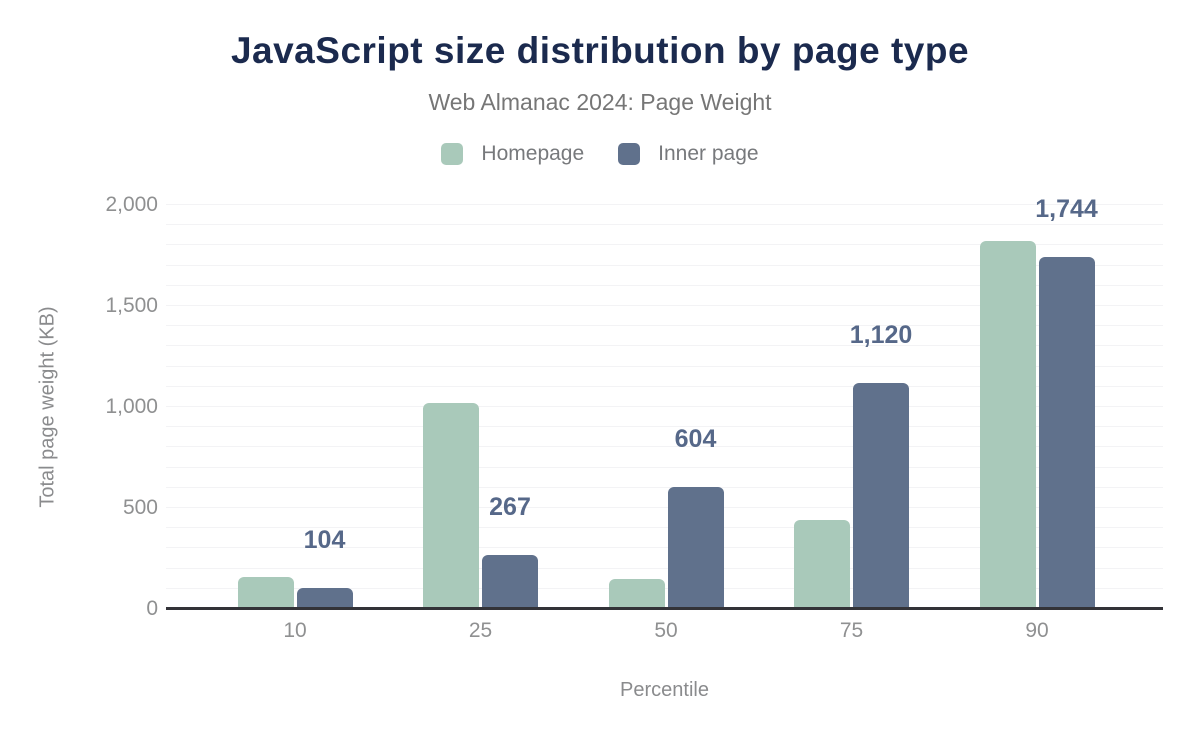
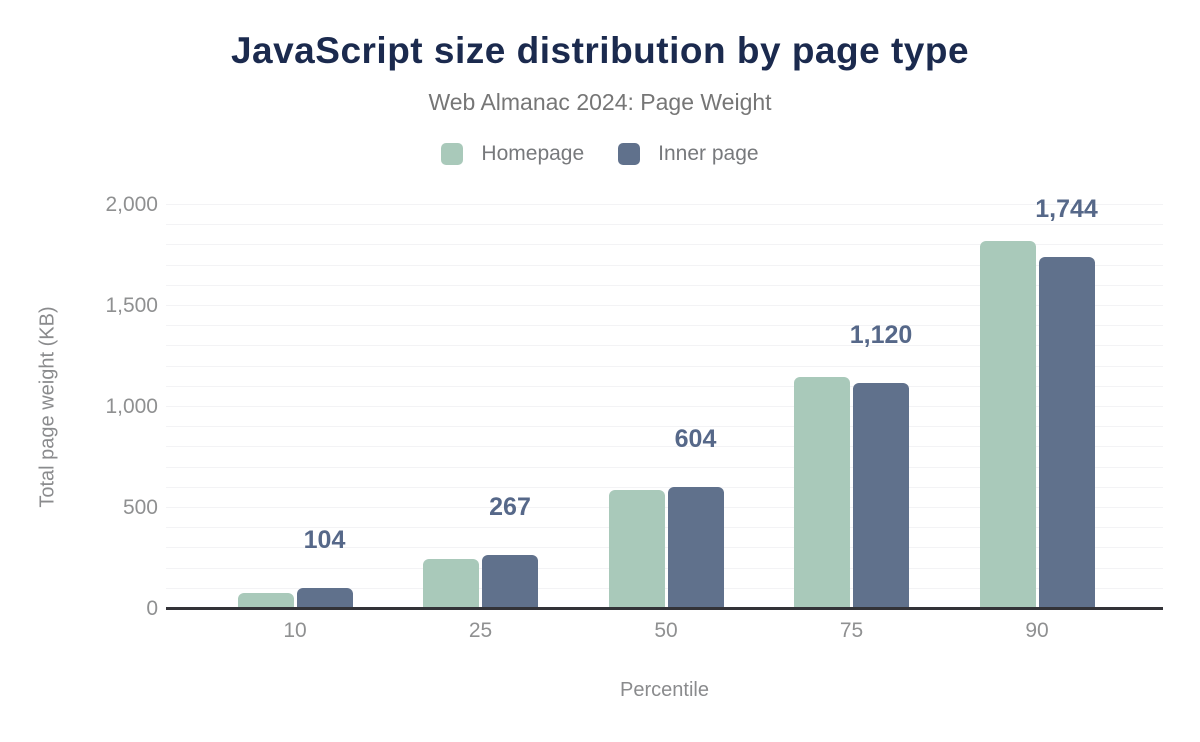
Homepage/10: 160 -> 80
Homepage/25: 1020 -> 250
Homepage/50: 150 -> 590
Homepage/75: 440 -> 1150
